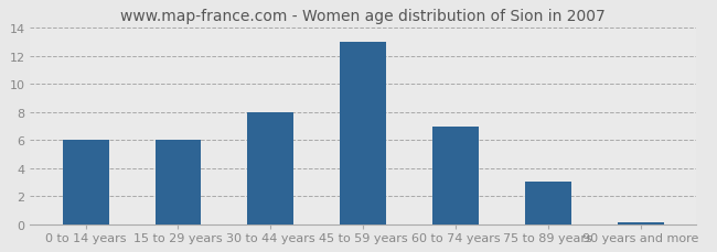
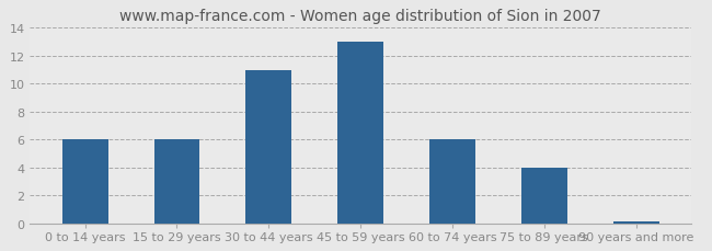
30 to 44 years: 8.0 -> 11.0
60 to 74 years: 7.0 -> 6.0
75 to 89 years: 3.0 -> 4.0
